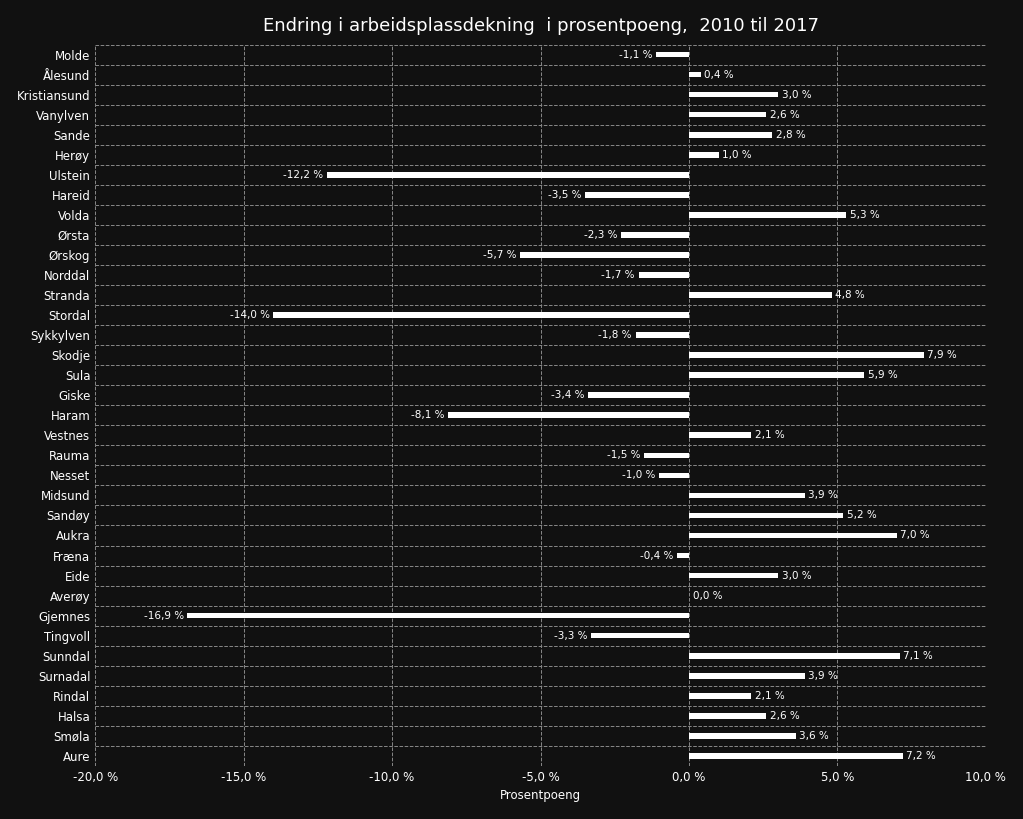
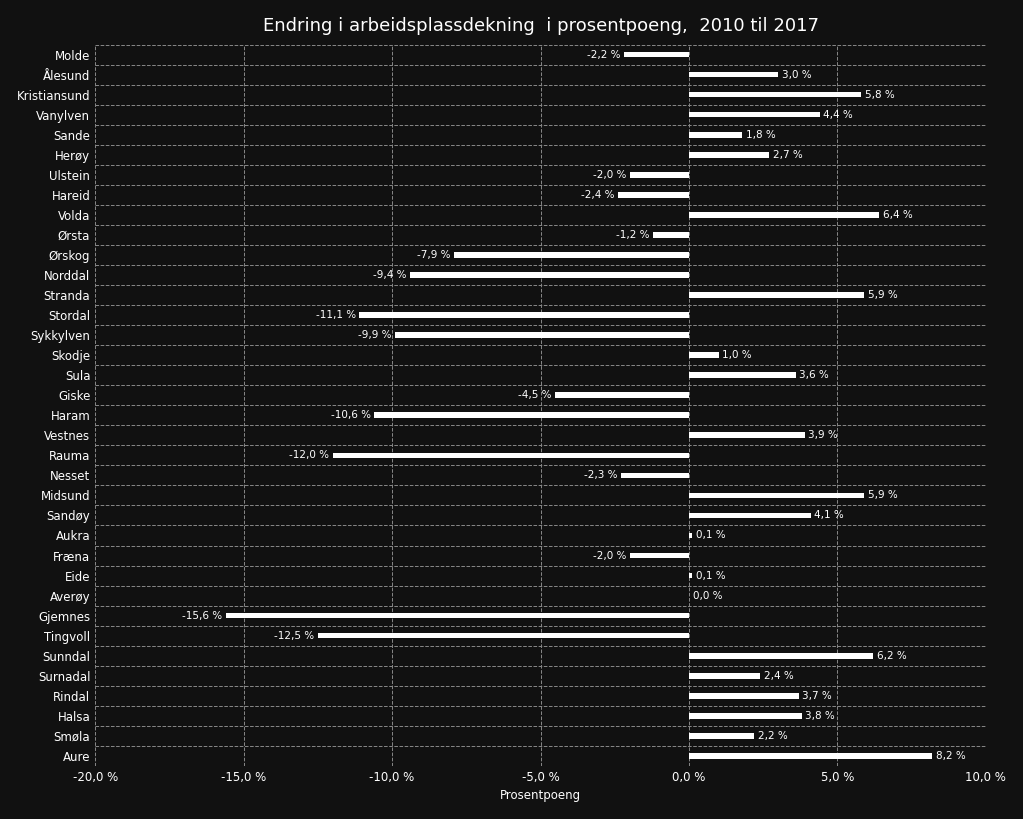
Molde: -1,1 -> -2,2
Ålesund: 0,4 -> 3,0
Kristiansund: 3,0 -> 5,8
Vanylven: 2,6 -> 4,4
Sande: 2,8 -> 1,8
Herøy: 1,0 -> 2,7
Ulstein: -12,2 -> -2,0
Hareid: -3,5 -> -2,4
Volda: 5,3 -> 6,4
Ørsta: -2,3 -> -1,2
Ørskog: -5,7 -> -7,9
Norddal: -1,7 -> -9,4
Stranda: 4,8 -> 5,9
Stordal: -14,0 -> -11,1
Sykkylven: -1,8 -> -9,9
Skodje: 7,9 -> 1,0
Sula: 5,9 -> 3,6
Giske: -3,4 -> -4,5
Haram: -8,1 -> -10,6
Vestnes: 2,1 -> 3,9
Rauma: -1,5 -> -12,0
Nesset: -1,0 -> -2,3
Midsund: 3,9 -> 5,9
Sandøy: 5,2 -> 4,1
Aukra: 7,0 -> 0,1
Fræna: -0,4 -> -2,0
Eide: 3,0 -> 0,1
Gjemnes: -16,9 -> -15,6
Tingvoll: -3,3 -> -12,5
Sunndal: 7,1 -> 6,2
Surnadal: 3,9 -> 2,4
Rindal: 2,1 -> 3,7
Halsa: 2,6 -> 3,8
Smøla: 3,6 -> 2,2
Aure: 7,2 -> 8,2
